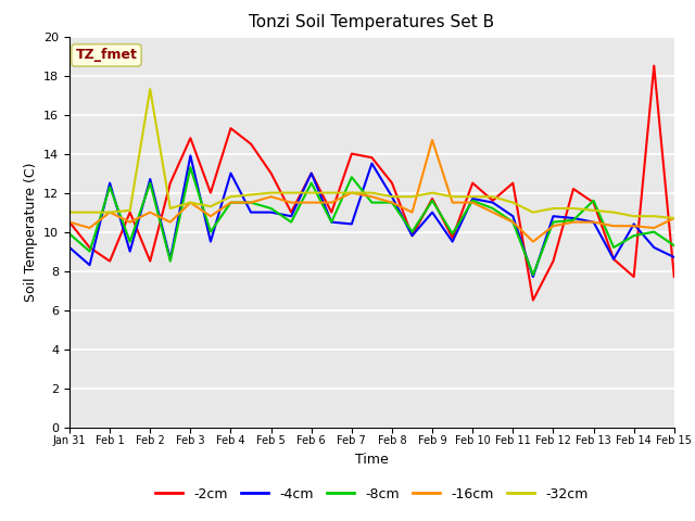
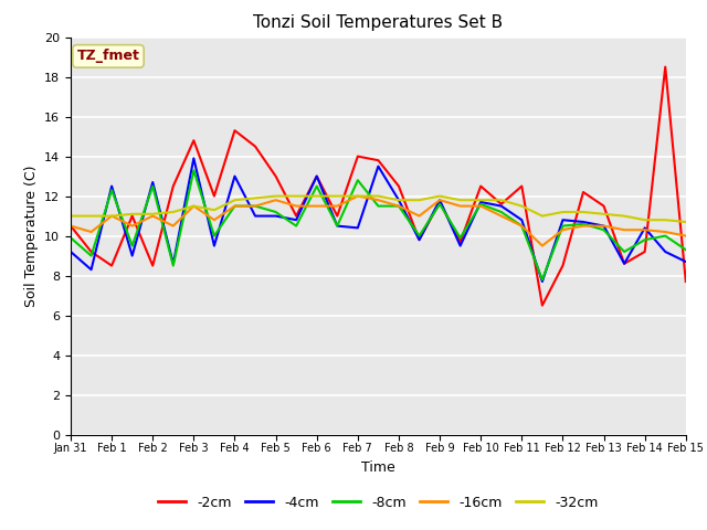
-32cm/Feb 2: 17.3 -> 11.1
-4cm/Feb 9: 11.0 -> 11.8
-16cm/Feb 9: 14.7 -> 11.8
-8cm/Feb 13: 11.6 -> 10.3
-2cm/Feb 14: 7.7 -> 9.2
-16cm/Feb 15: 10.7 -> 10.0
